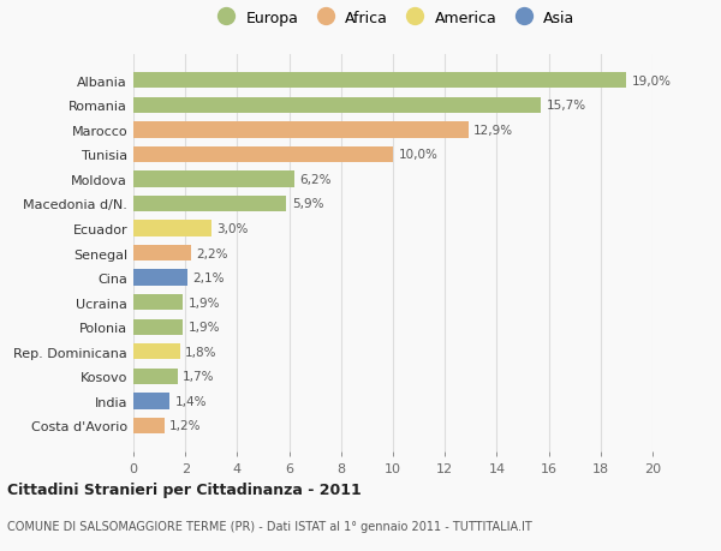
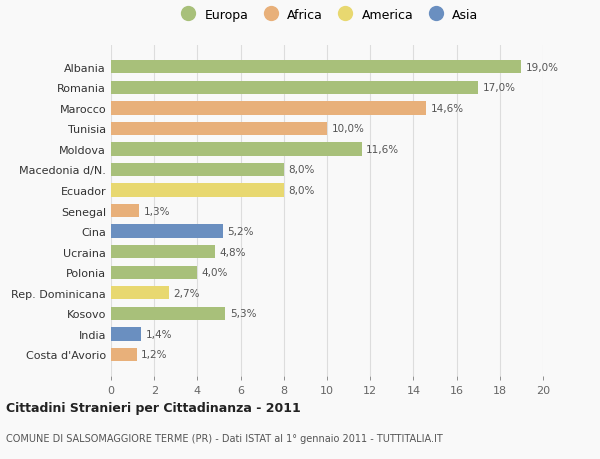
Romania: 15,7% -> 17,0%
Marocco: 12,9% -> 14,6%
Moldova: 6,2% -> 11,6%
Macedonia d/N.: 5,9% -> 8,0%
Ecuador: 3,0% -> 8,0%
Senegal: 2,2% -> 1,3%
Cina: 2,1% -> 5,2%
Ucraina: 1,9% -> 4,8%
Polonia: 1,9% -> 4,0%
Rep. Dominicana: 1,8% -> 2,7%
Kosovo: 1,7% -> 5,3%
